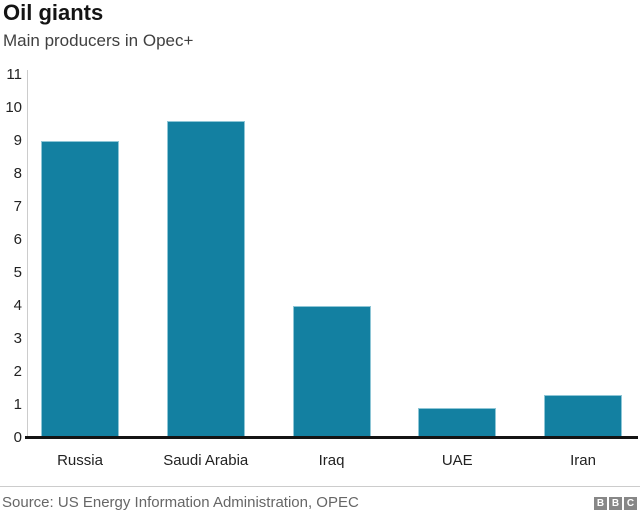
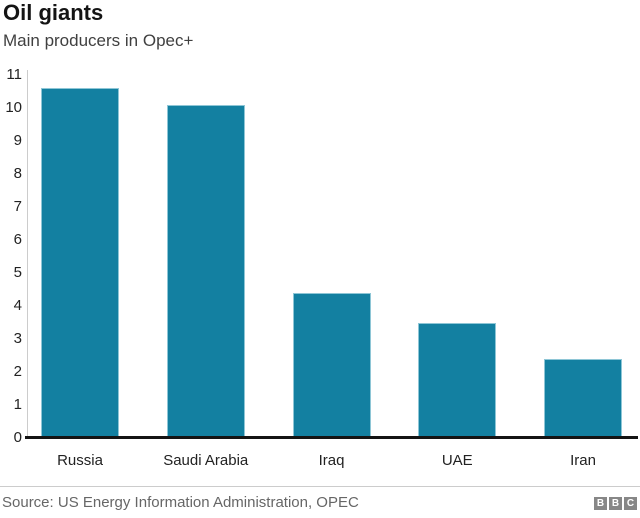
Russia: 9.0 -> 10.6
Saudi Arabia: 9.6 -> 10.1
Iraq: 4.0 -> 4.4
UAE: 0.9 -> 3.5
Iran: 1.3 -> 2.4
